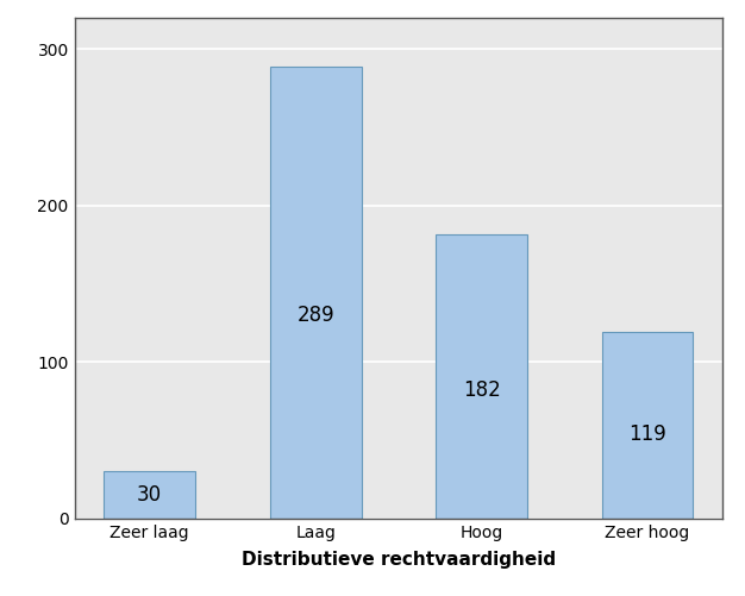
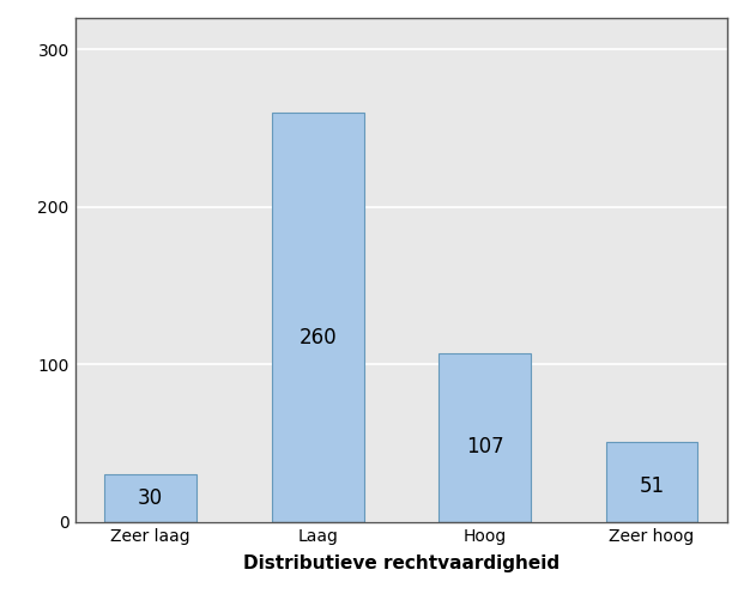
Laag: 289 -> 260
Hoog: 182 -> 107
Zeer hoog: 119 -> 51
